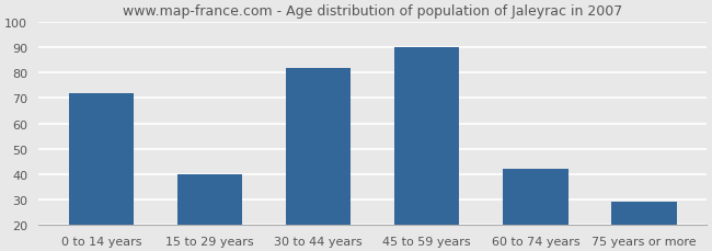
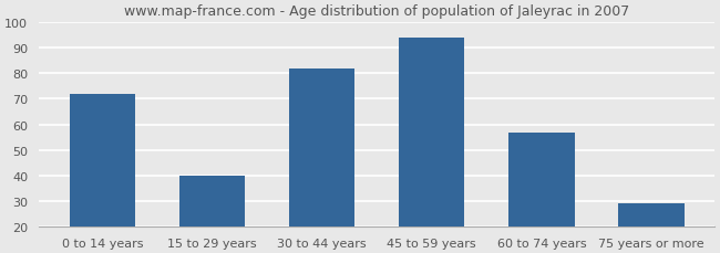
45 to 59 years: 90 -> 94
60 to 74 years: 42 -> 57
